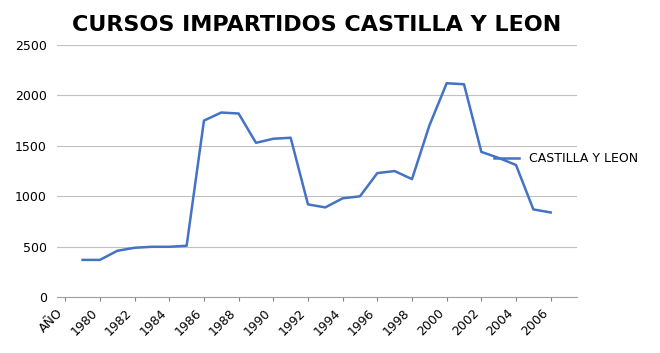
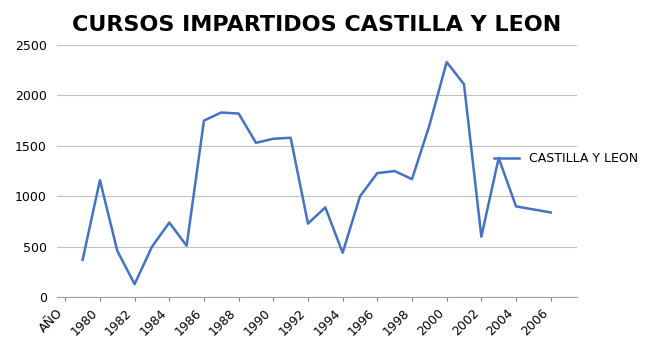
1980: 370 -> 1160
1982: 490 -> 130
1984: 500 -> 740
1992: 920 -> 730
1994: 980 -> 440
2000: 2120 -> 2330
2002: 1440 -> 600
2004: 1310 -> 900
